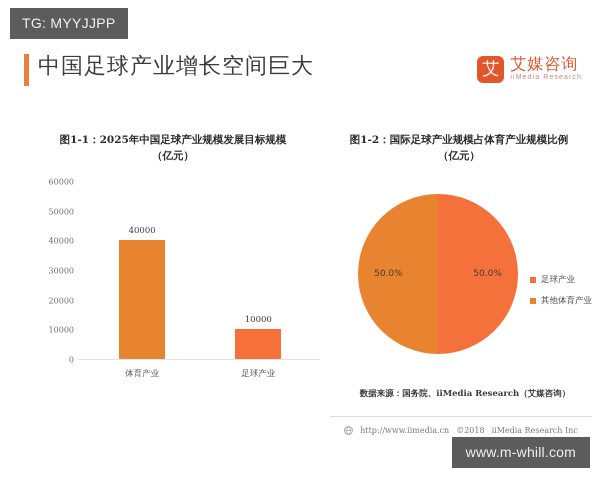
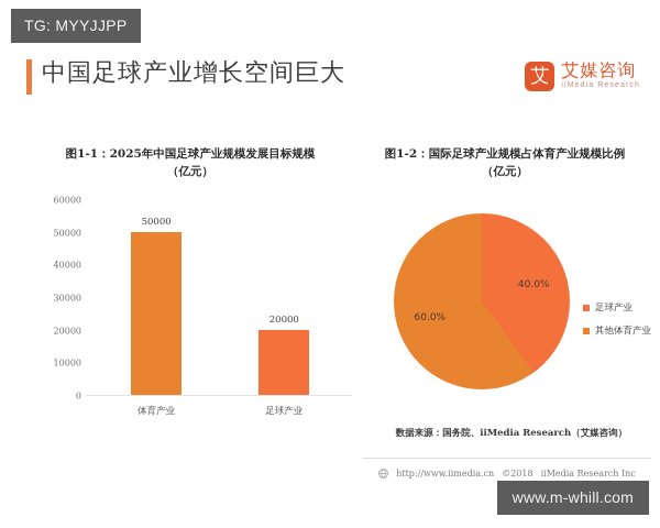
图1-1：2025年中国足球产业规模发展目标规模（亿元）/体育产业: 40000 -> 50000
图1-1：2025年中国足球产业规模发展目标规模（亿元）/足球产业: 10000 -> 20000
图1-2：国际足球产业规模占体育产业规模比例（亿元）/足球产业: 50.0% -> 40.0%
图1-2：国际足球产业规模占体育产业规模比例（亿元）/其他体育产业: 50.0% -> 60.0%
